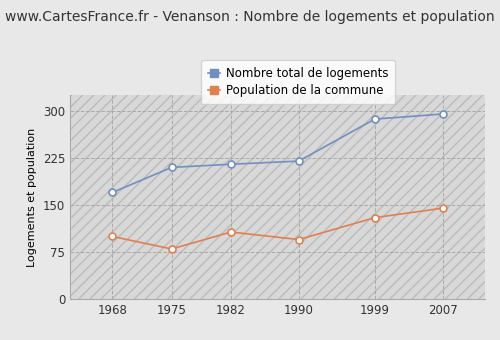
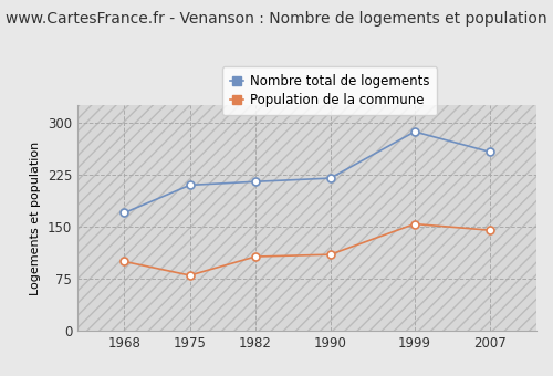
Population de la commune/1990: 95 -> 110
Population de la commune/1999: 130 -> 154
Nombre total de logements/2007: 295 -> 258
